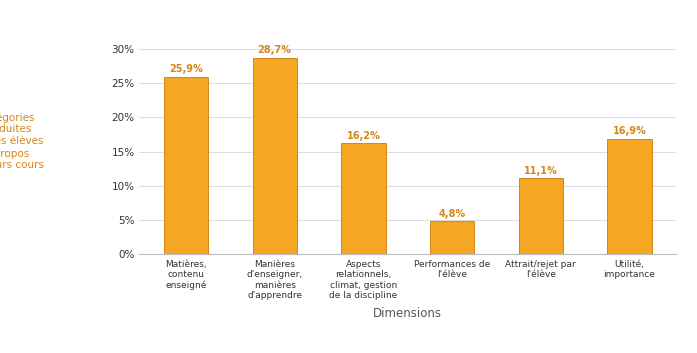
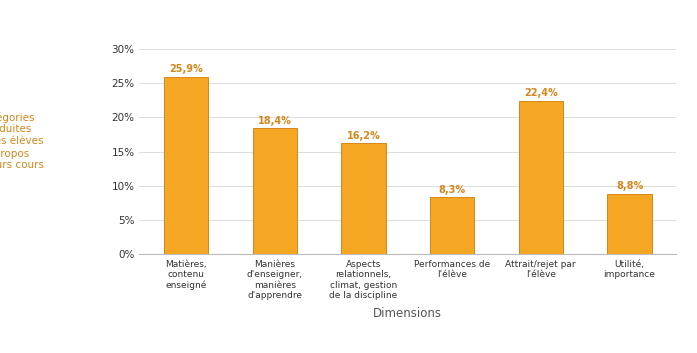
Manières d'enseigner, manières d'apprendre: 28,7% -> 18,4%
Performances de l'élève: 4,8% -> 8,3%
Attrait/rejet par l'élève: 11,1% -> 22,4%
Utilité, importance: 16,9% -> 8,8%
